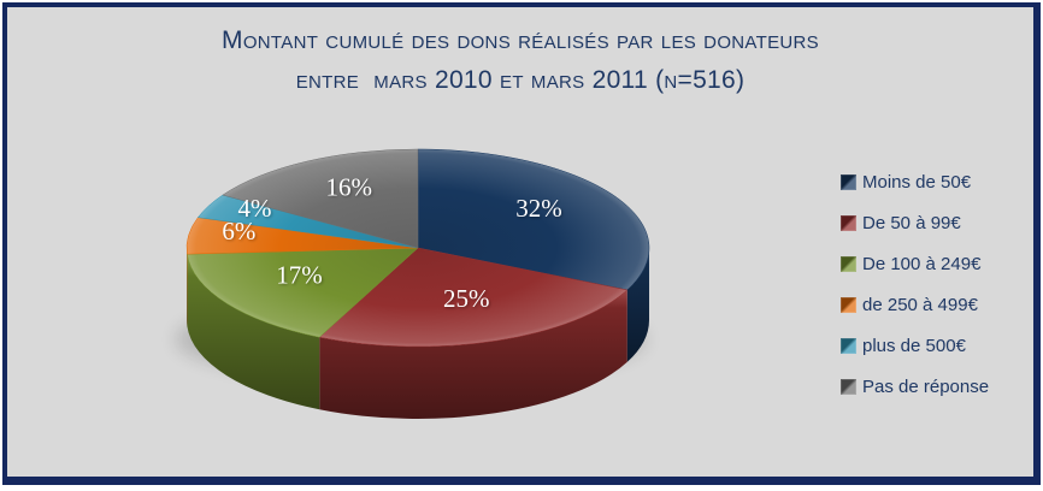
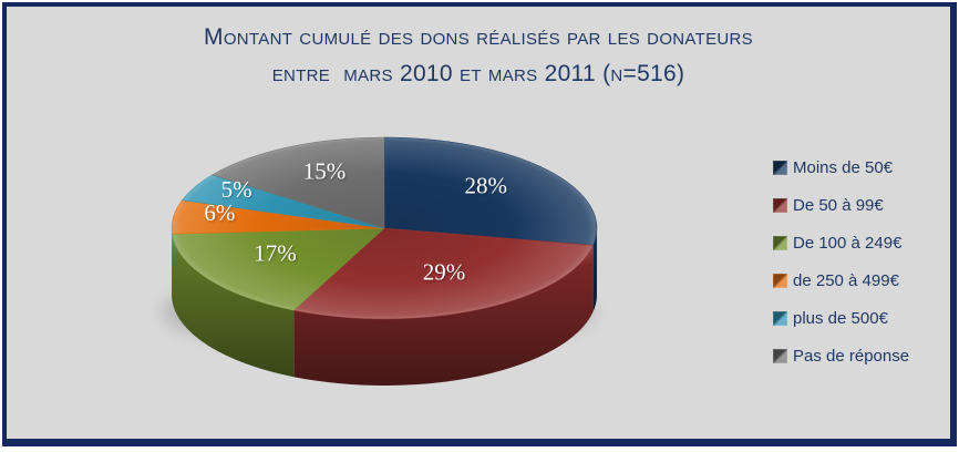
Moins de 50€: 32% -> 28%
De 50 à 99€: 25% -> 29%
plus de 500€: 4% -> 5%
Pas de réponse: 16% -> 15%
